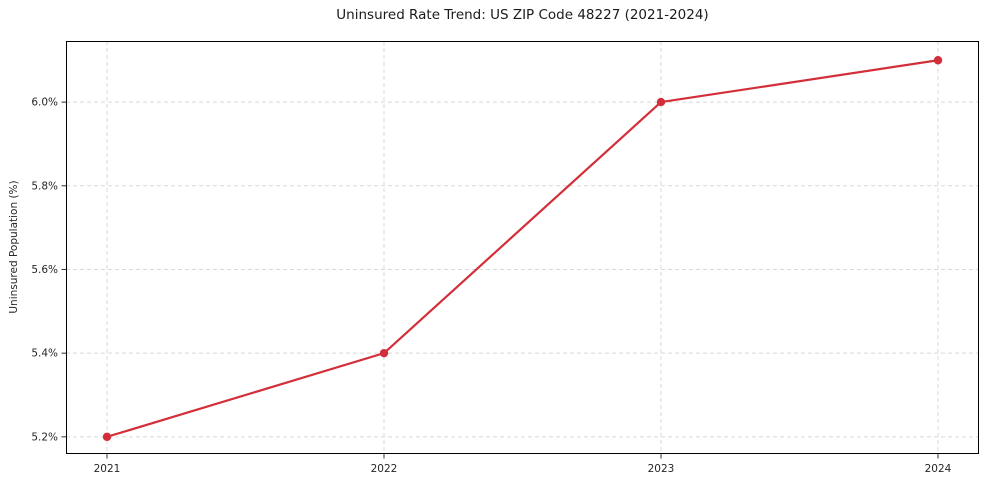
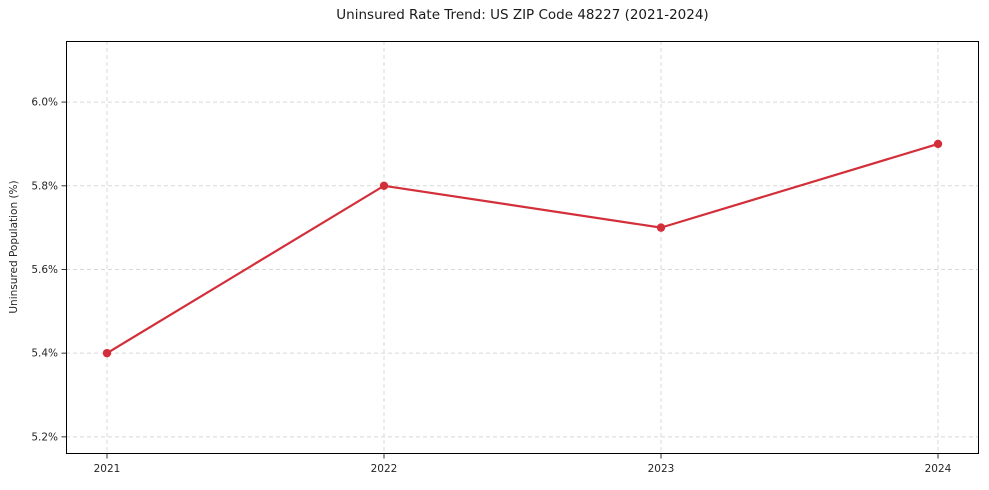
2021: 5.2% -> 5.4%
2022: 5.4% -> 5.8%
2023: 6.0% -> 5.7%
2024: 6.1% -> 5.9%
